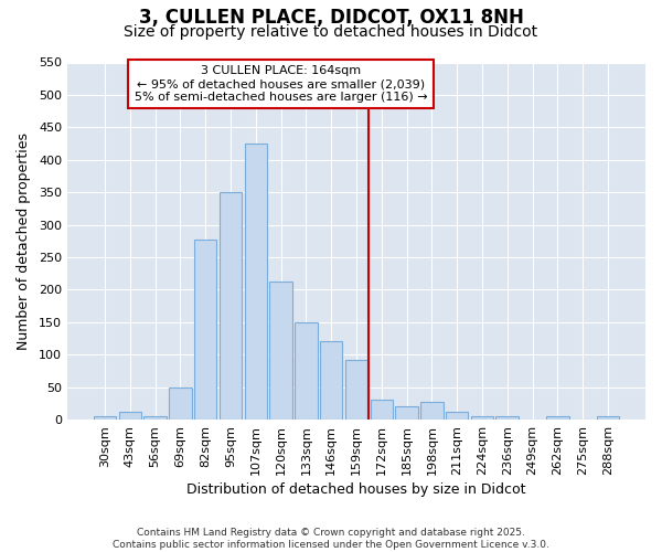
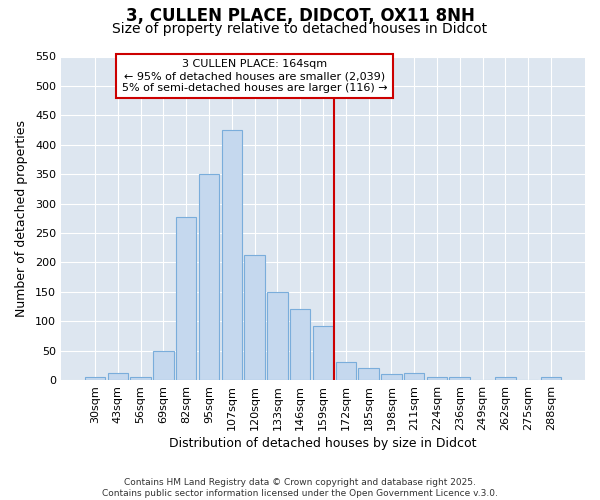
198sqm: 28 -> 10
